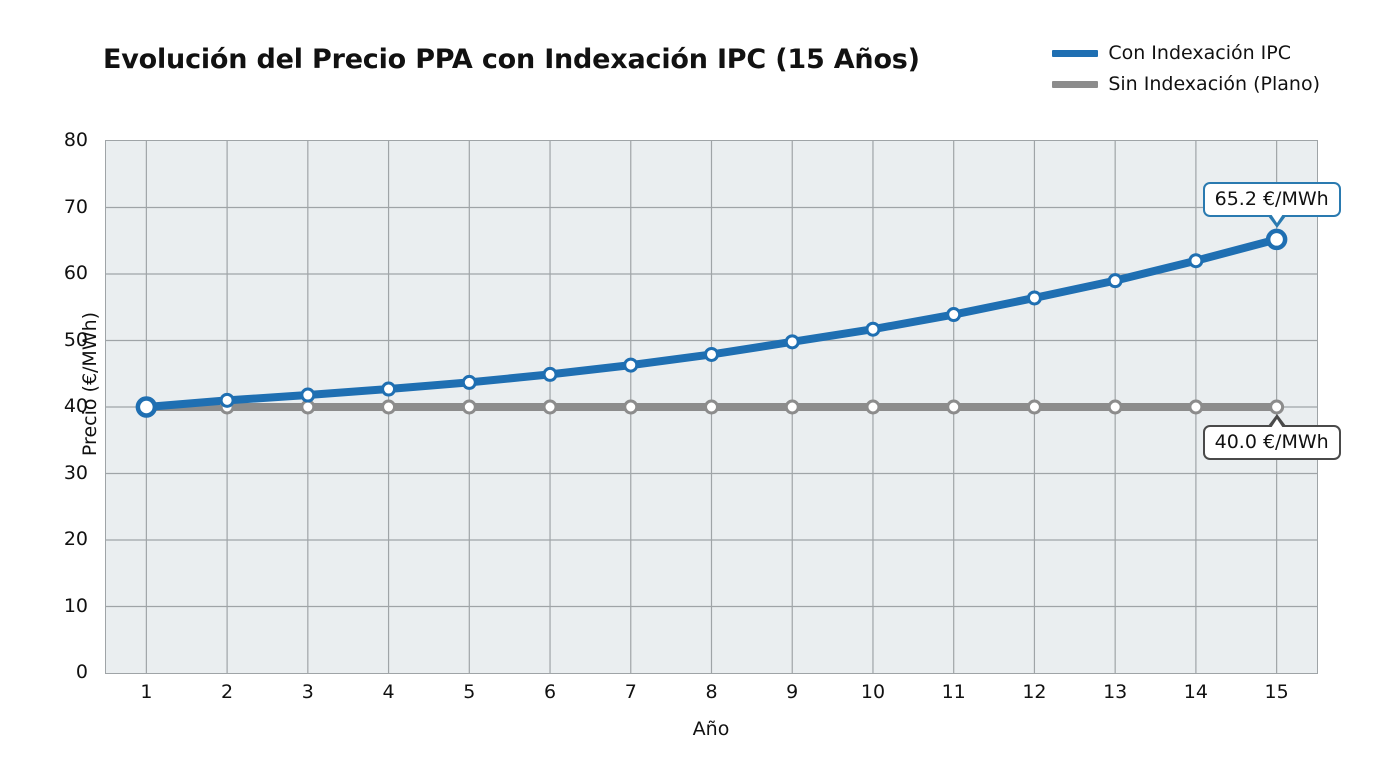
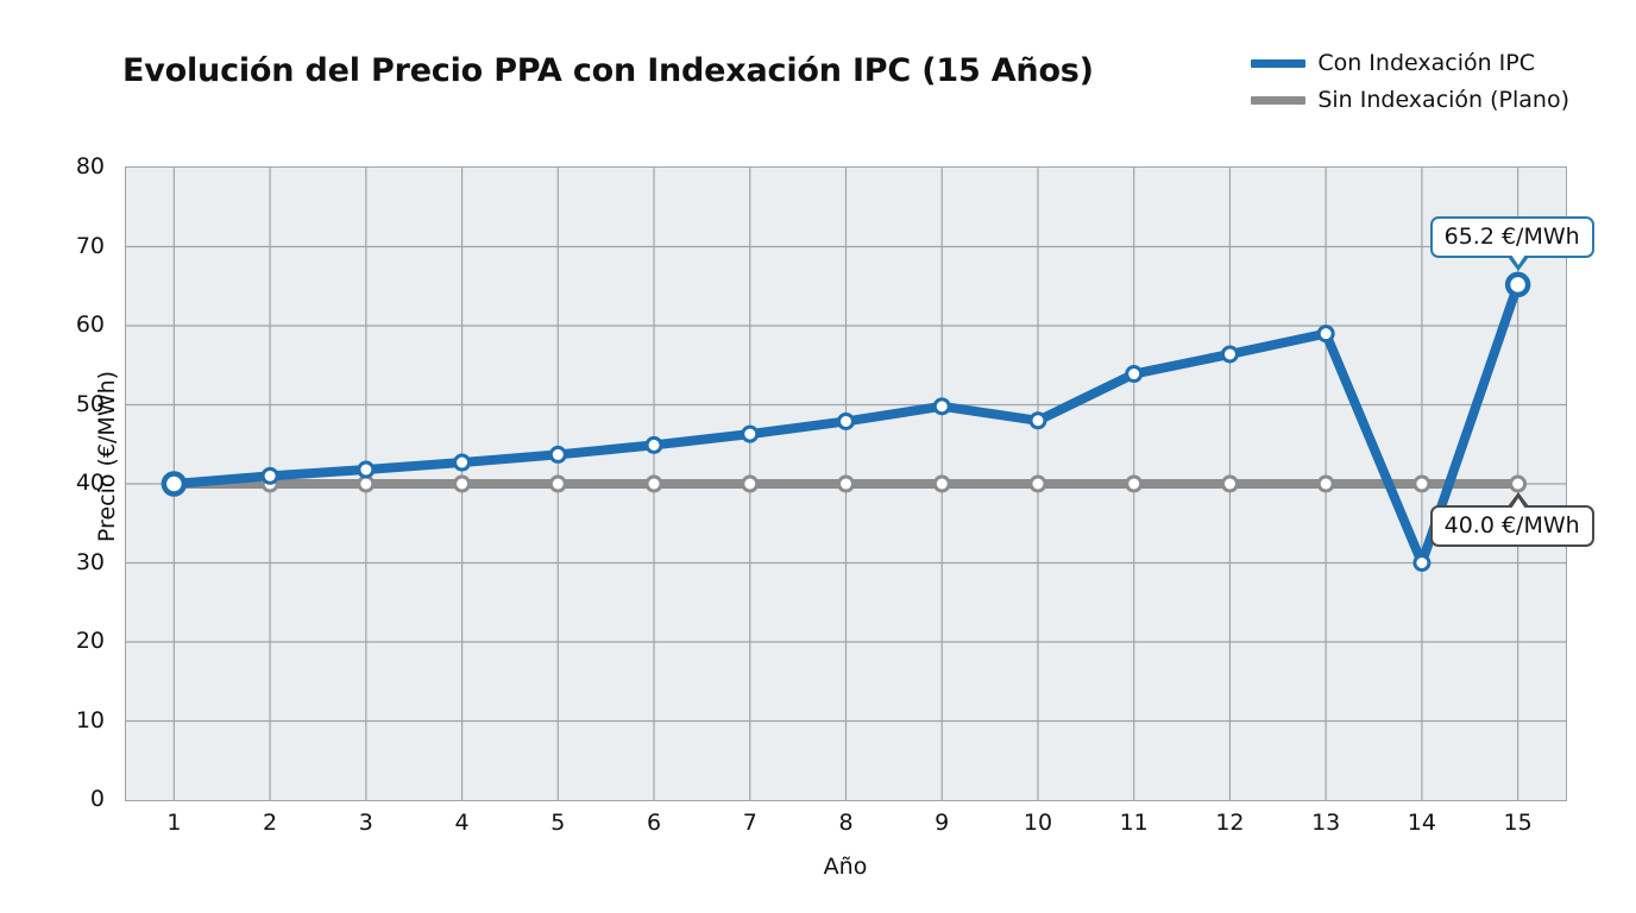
Con Indexación IPC/10: 52 -> 48
Con Indexación IPC/14: 62 -> 30
